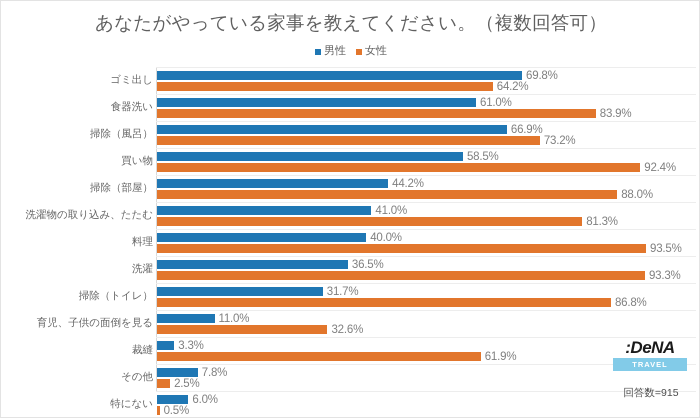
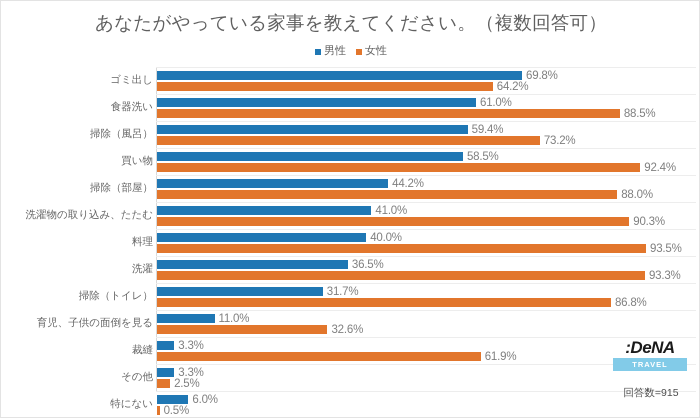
女性/食器洗い: 83.9% -> 88.5%
男性/掃除（風呂）: 66.9% -> 59.4%
女性/洗濯物の取り込み、たたむ: 81.3% -> 90.3%
男性/その他: 7.8% -> 3.3%
